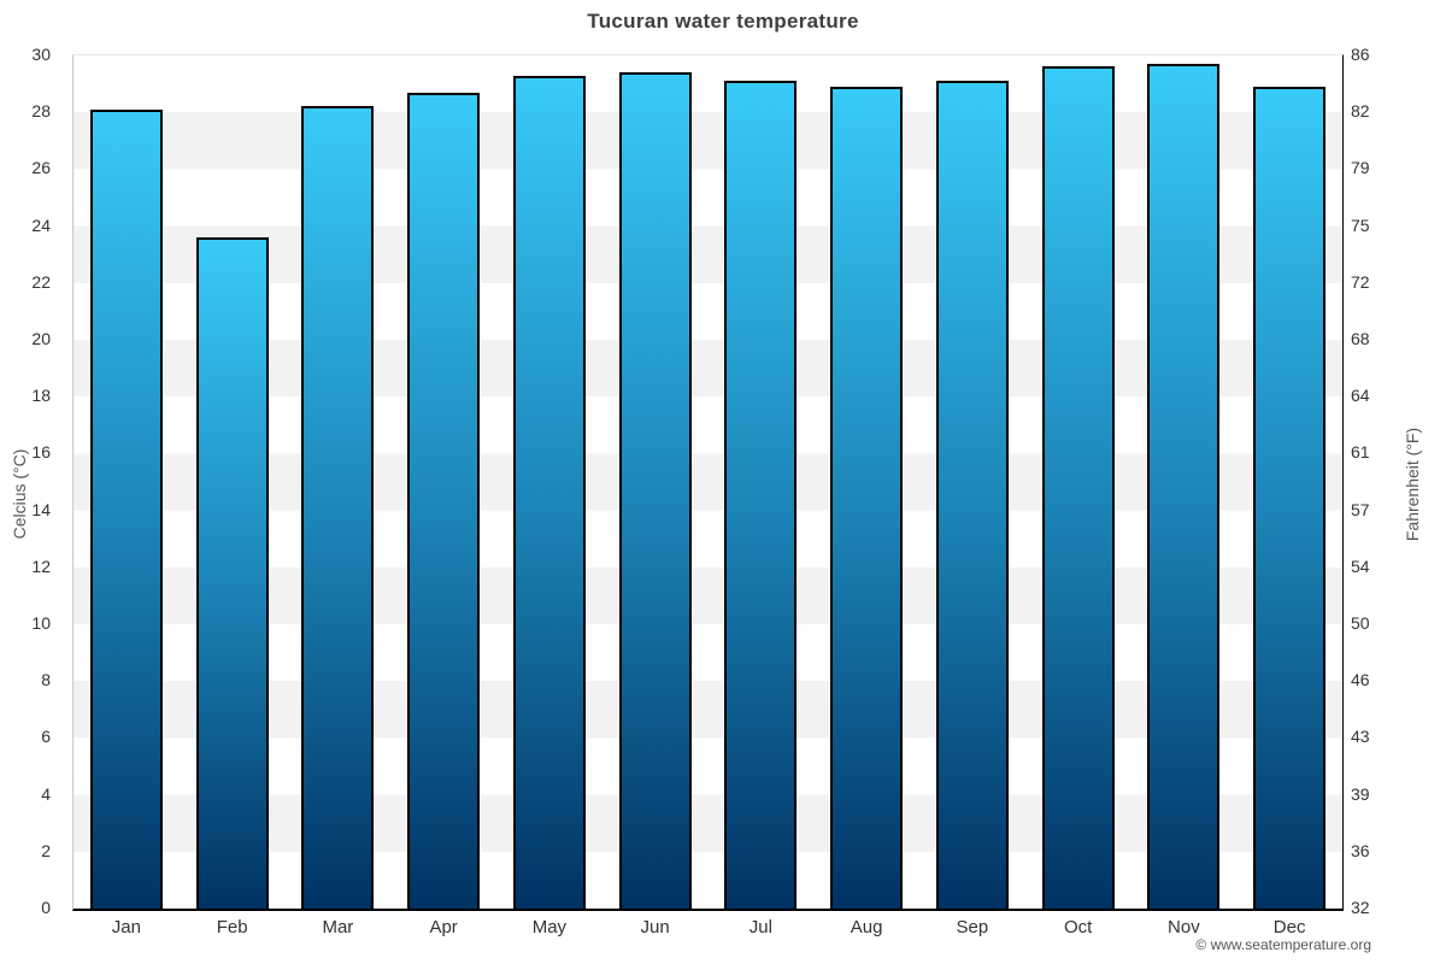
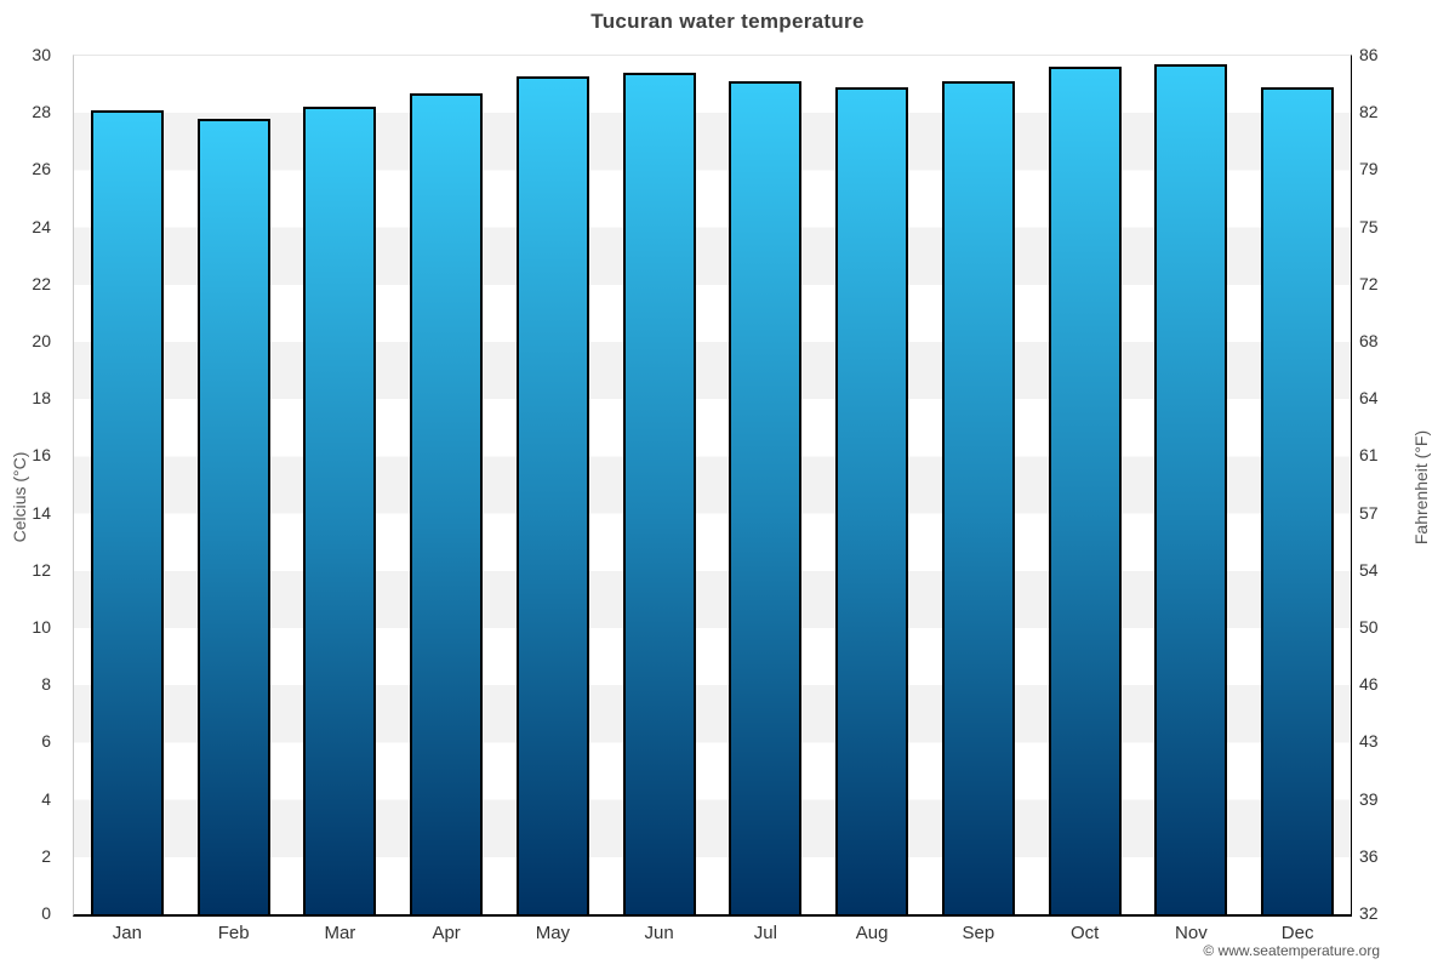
Feb: 23.6 -> 27.8
